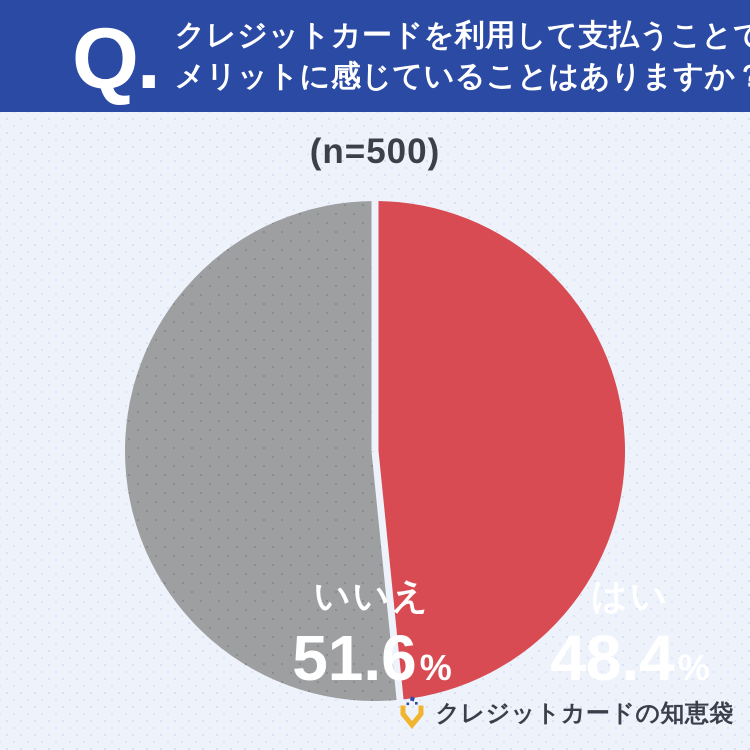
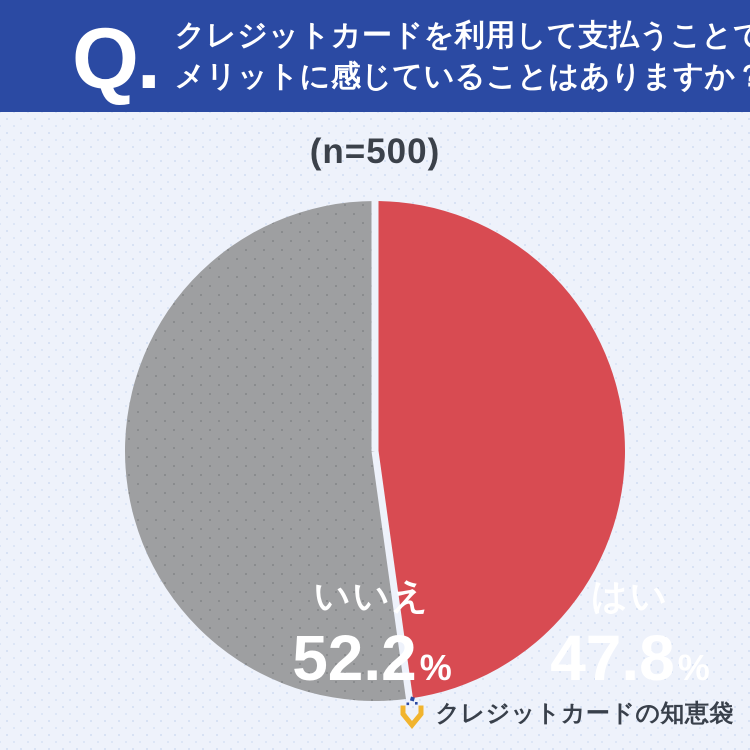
はい: 48.4 -> 47.8
いいえ: 51.6 -> 52.2
